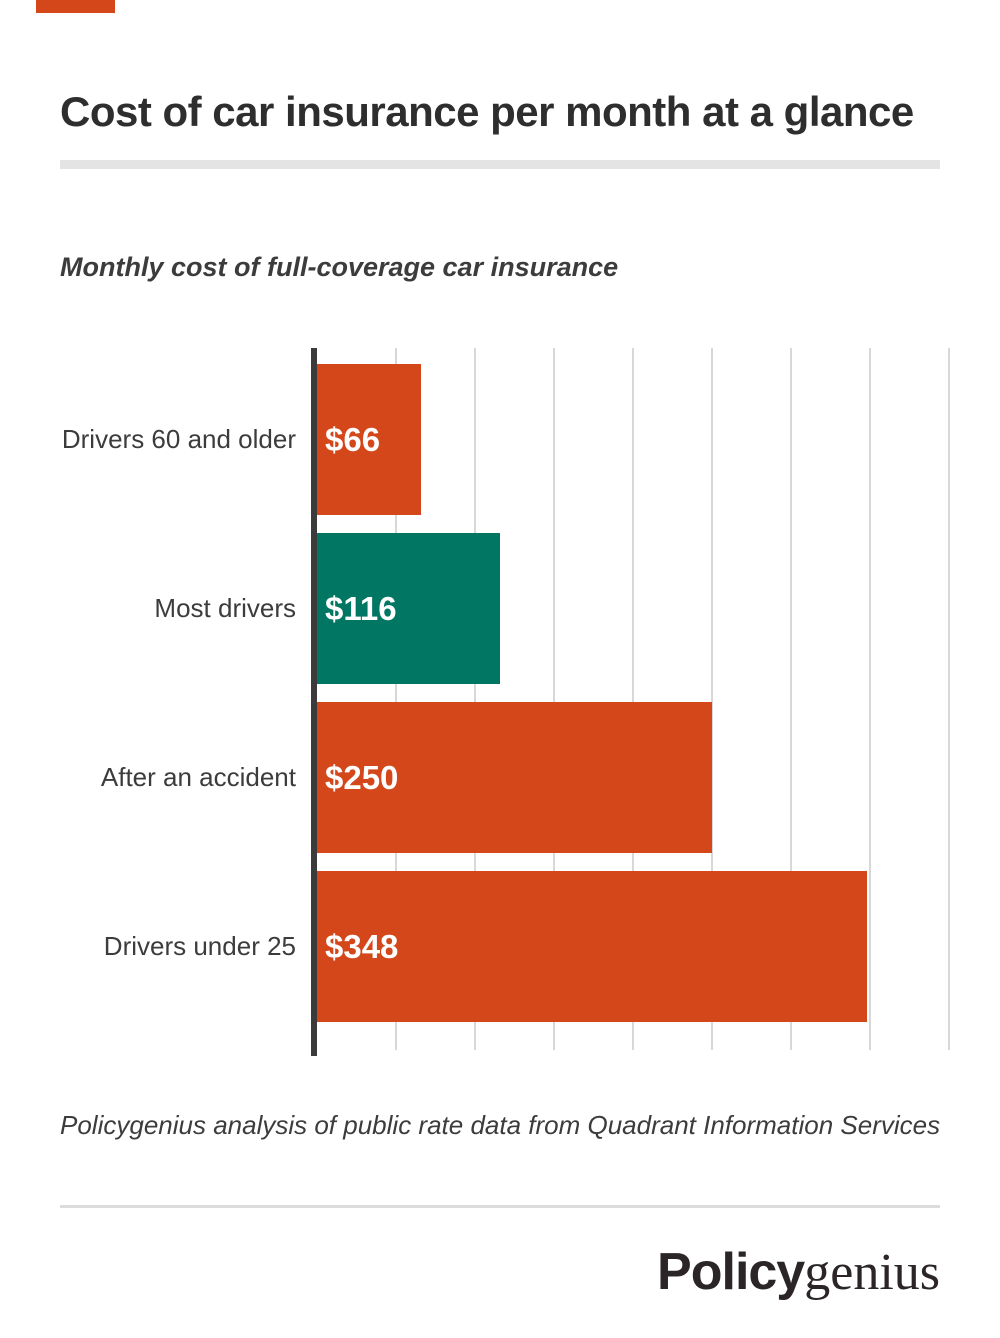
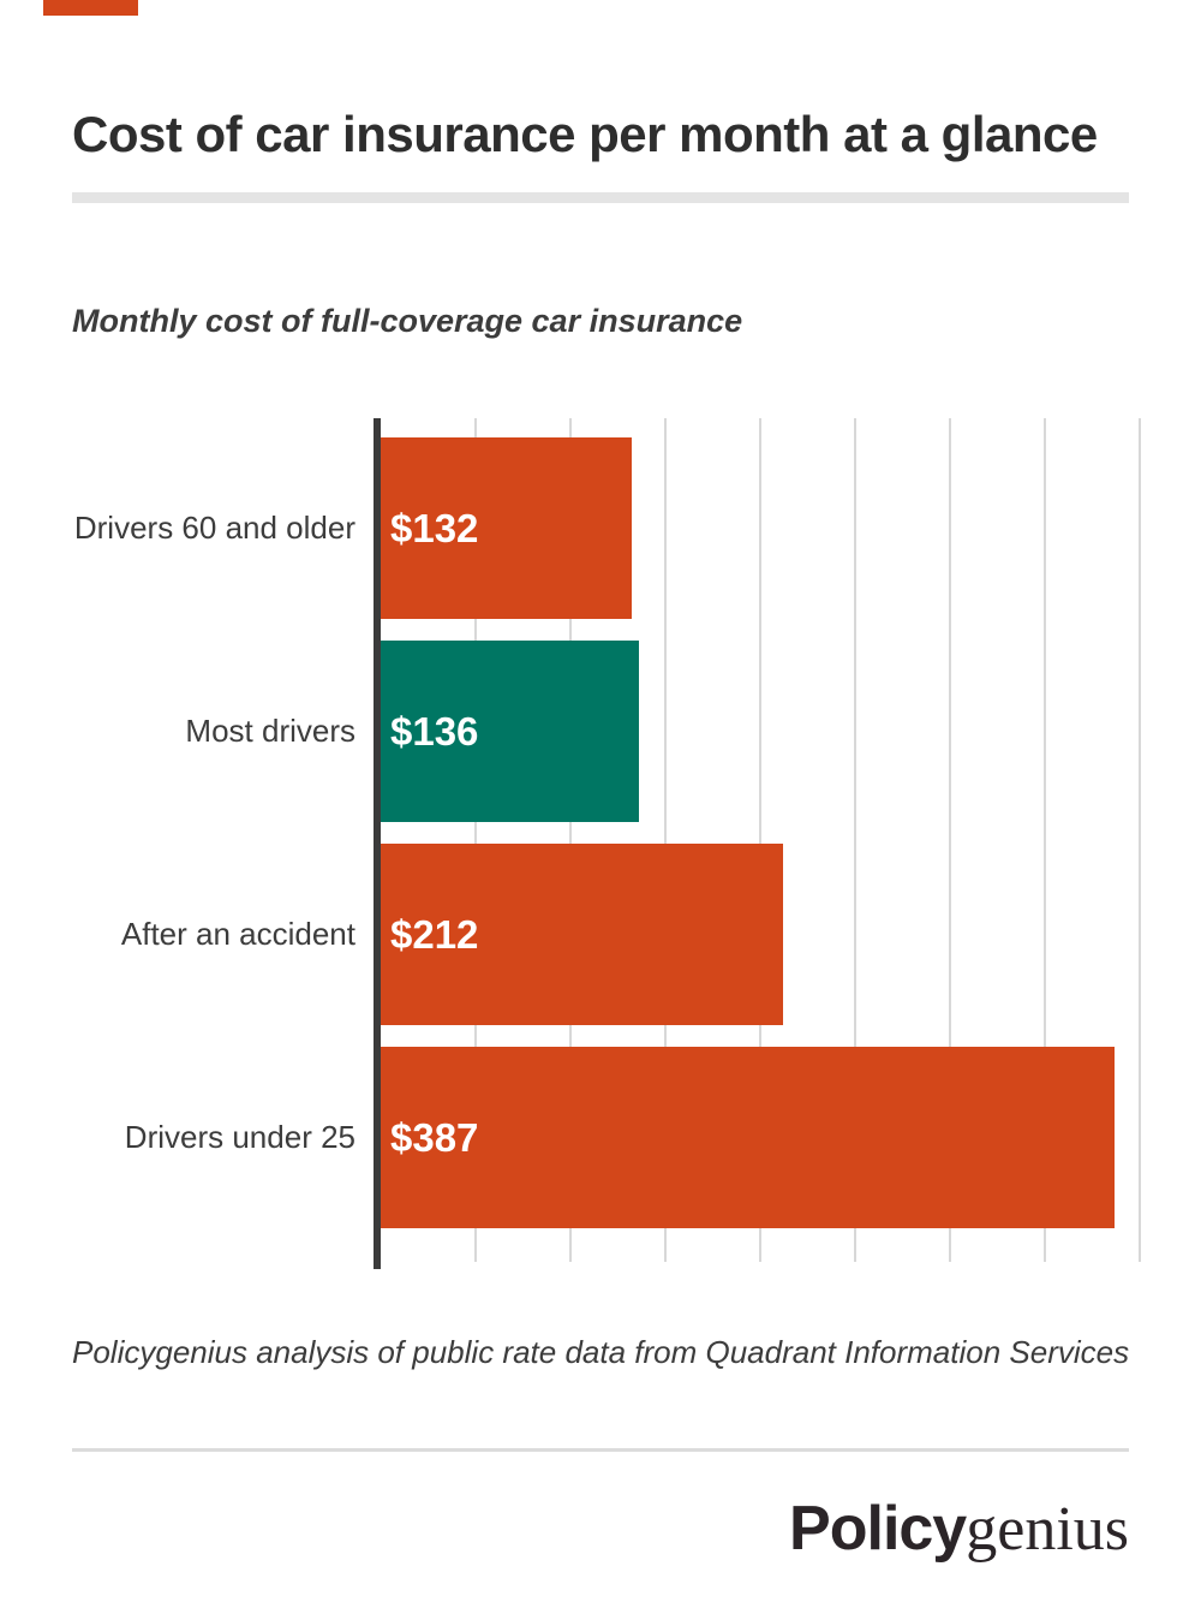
Drivers 60 and older: $66 -> $132
Most drivers: $116 -> $136
After an accident: $250 -> $212
Drivers under 25: $348 -> $387
